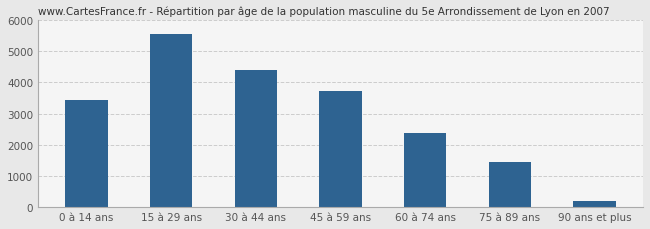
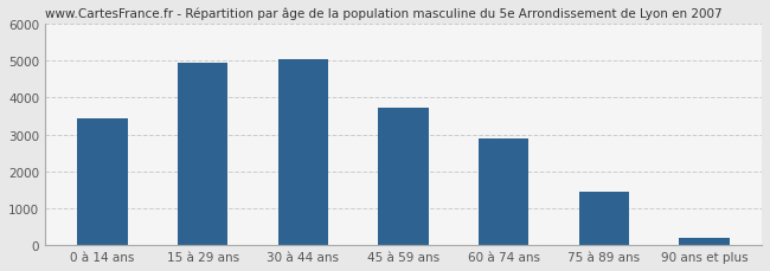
15 à 29 ans: 5560 -> 4950
30 à 44 ans: 4400 -> 5050
60 à 74 ans: 2390 -> 2900
